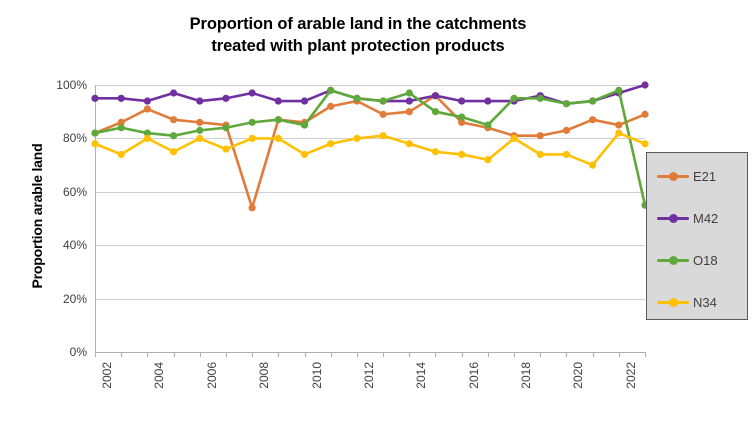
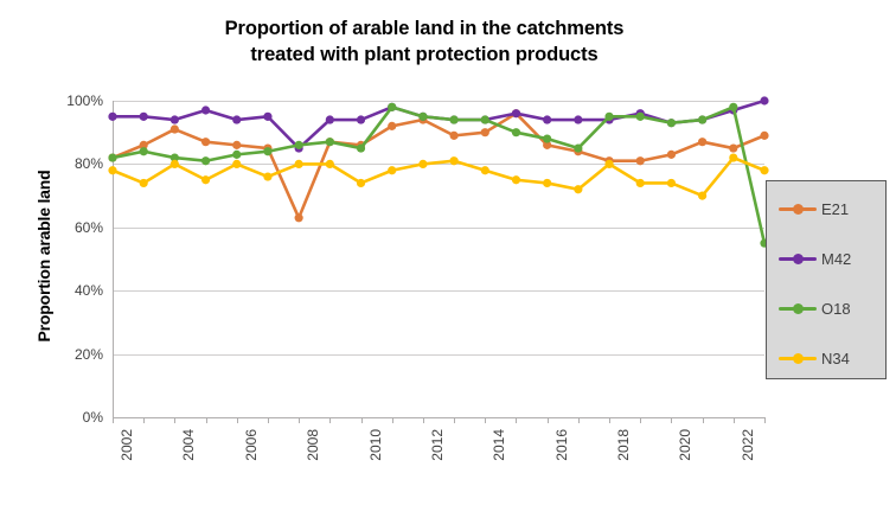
E21/2008: 54% -> 63%
M42/2008: 97% -> 85%
O18/2014: 97% -> 94%
